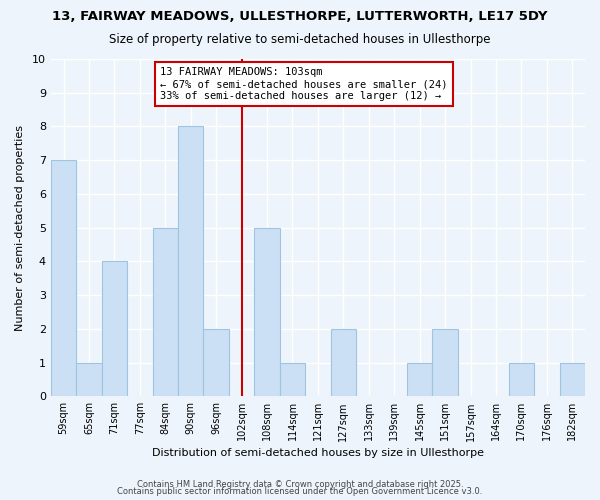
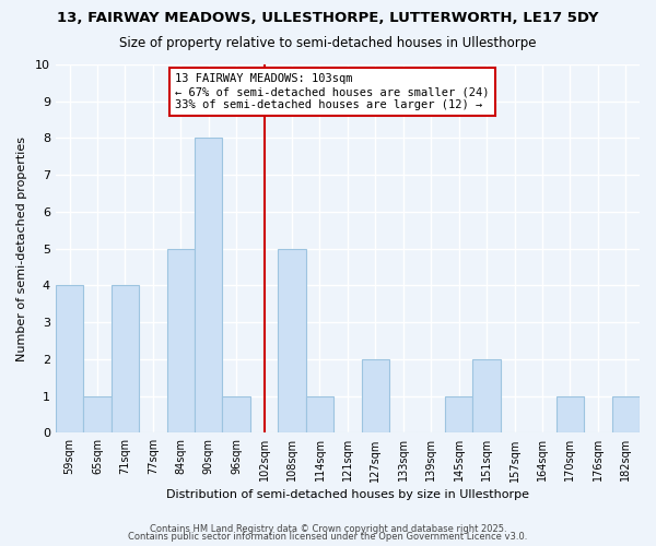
59sqm: 7 -> 4
96sqm: 2 -> 1
